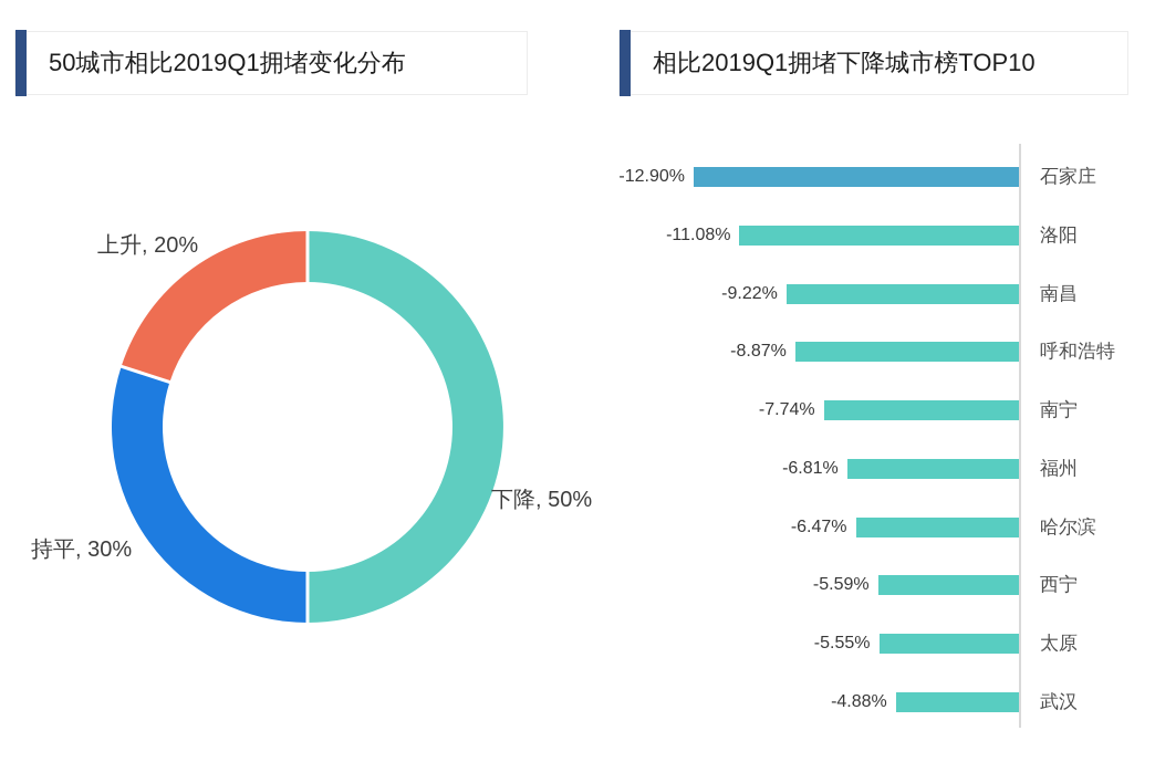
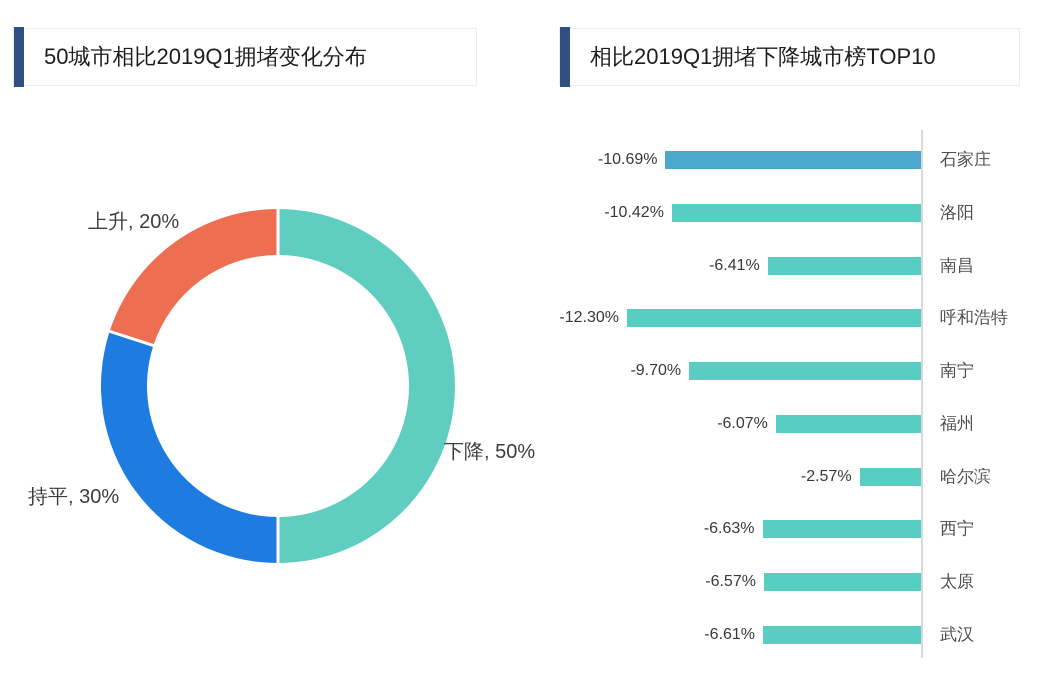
相比2019Q1拥堵下降城市榜TOP10/石家庄: -12.90% -> -10.69%
相比2019Q1拥堵下降城市榜TOP10/洛阳: -11.08% -> -10.42%
相比2019Q1拥堵下降城市榜TOP10/南昌: -9.22% -> -6.41%
相比2019Q1拥堵下降城市榜TOP10/呼和浩特: -8.87% -> -12.30%
相比2019Q1拥堵下降城市榜TOP10/南宁: -7.74% -> -9.70%
相比2019Q1拥堵下降城市榜TOP10/福州: -6.81% -> -6.07%
相比2019Q1拥堵下降城市榜TOP10/哈尔滨: -6.47% -> -2.57%
相比2019Q1拥堵下降城市榜TOP10/西宁: -5.59% -> -6.63%
相比2019Q1拥堵下降城市榜TOP10/太原: -5.55% -> -6.57%
相比2019Q1拥堵下降城市榜TOP10/武汉: -4.88% -> -6.61%
